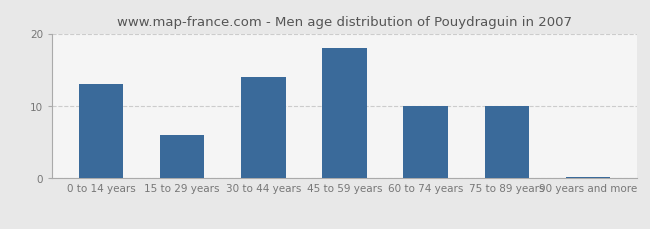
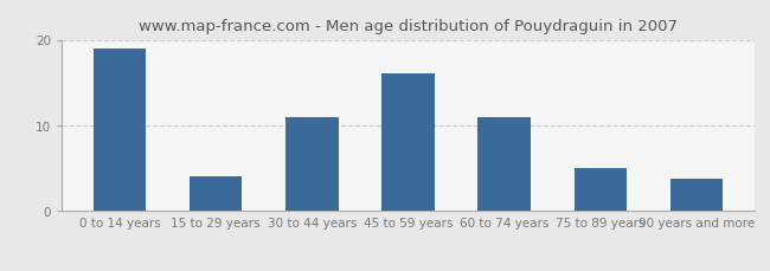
0 to 14 years: 13.0 -> 19.0
15 to 29 years: 6.0 -> 4.0
30 to 44 years: 14.0 -> 11.0
45 to 59 years: 18.0 -> 16.0
60 to 74 years: 10.0 -> 11.0
75 to 89 years: 10.0 -> 5.0
90 years and more: 0.2 -> 3.8
